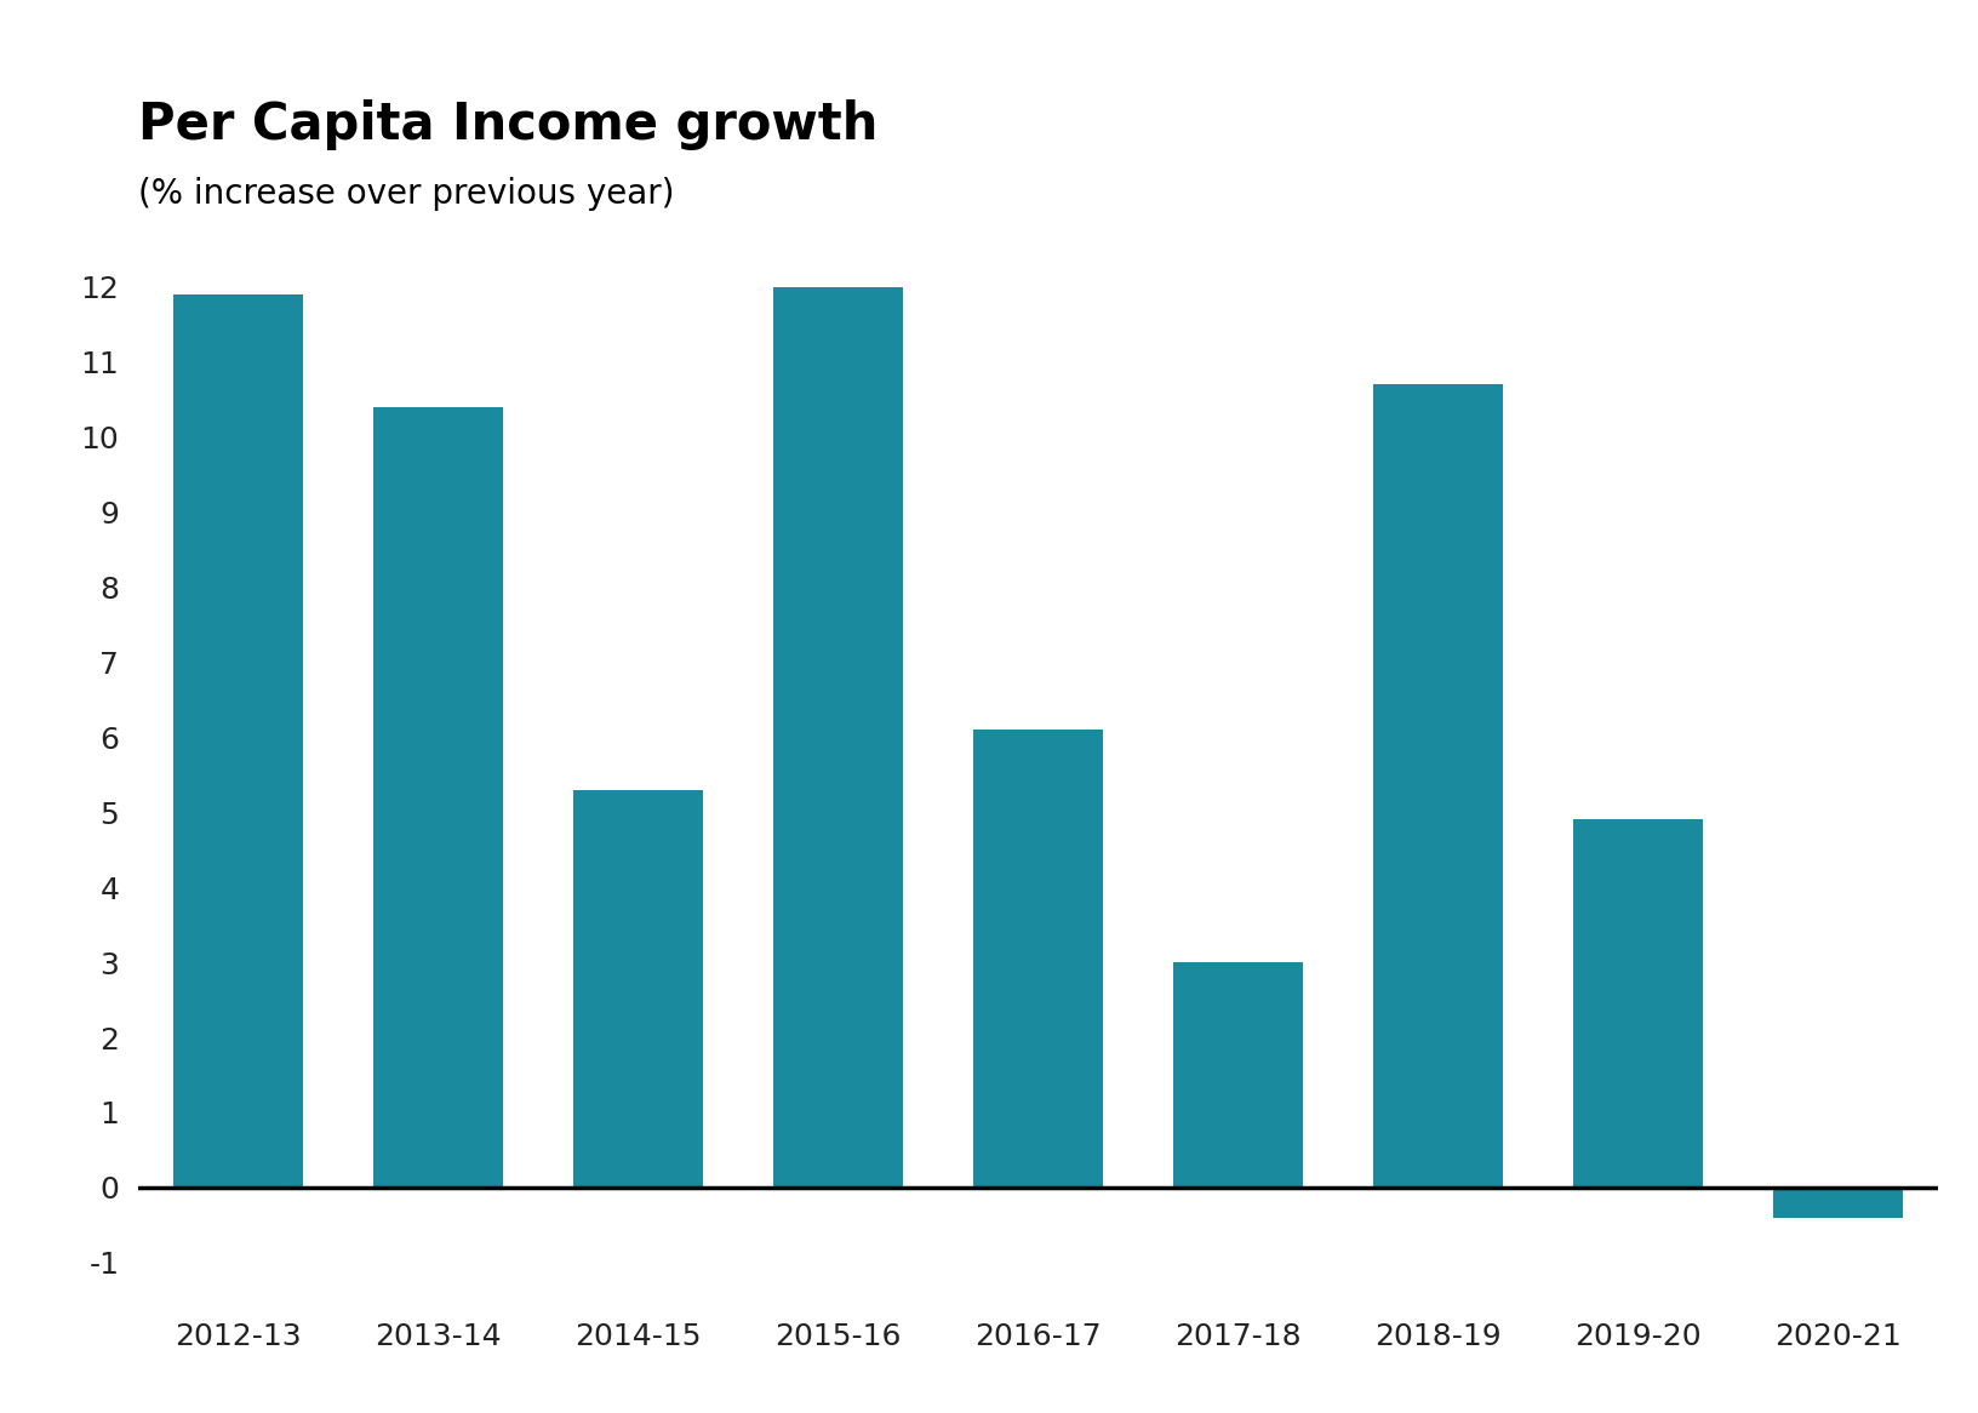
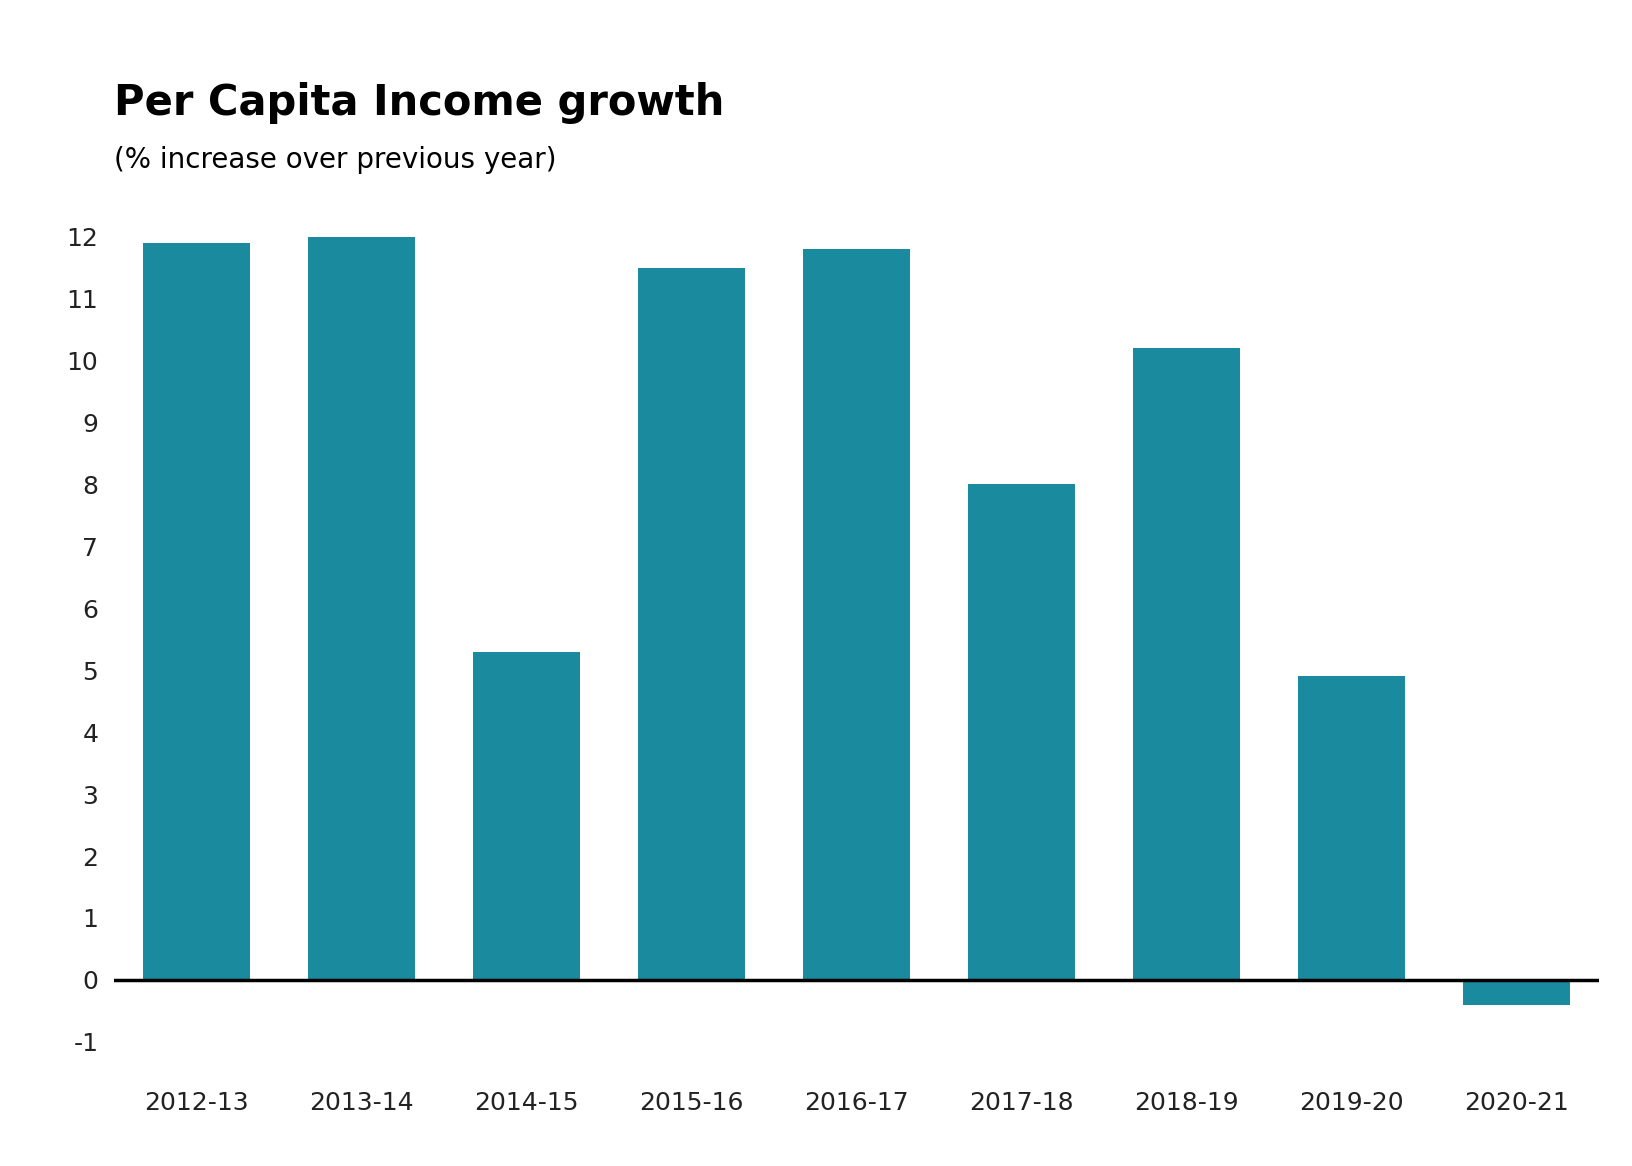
2013-14: 10.4 -> 12.0
2015-16: 12.0 -> 11.5
2016-17: 6.1 -> 11.8
2017-18: 3.0 -> 8.0
2018-19: 10.7 -> 10.2
